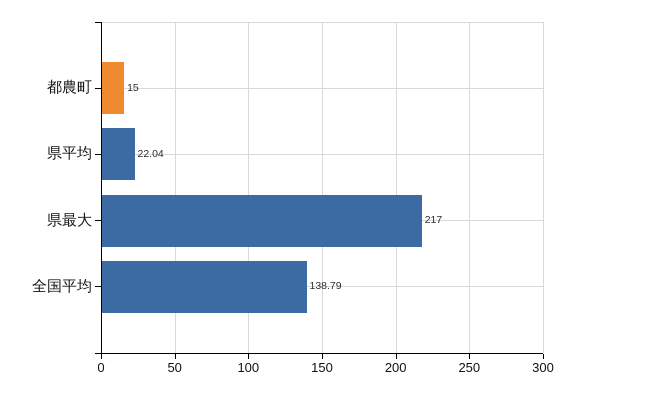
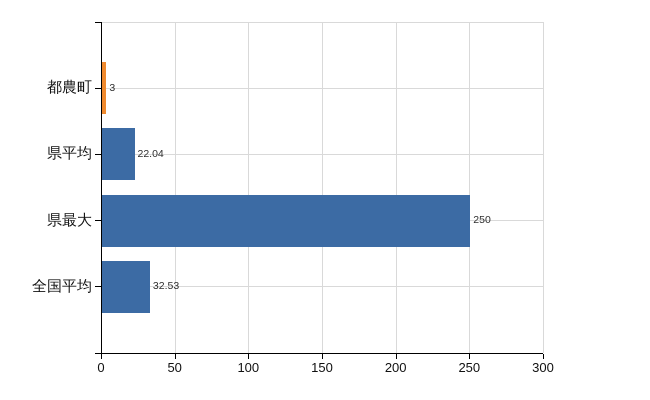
都農町: 15 -> 3
県最大: 217 -> 250
全国平均: 138.79 -> 32.53
